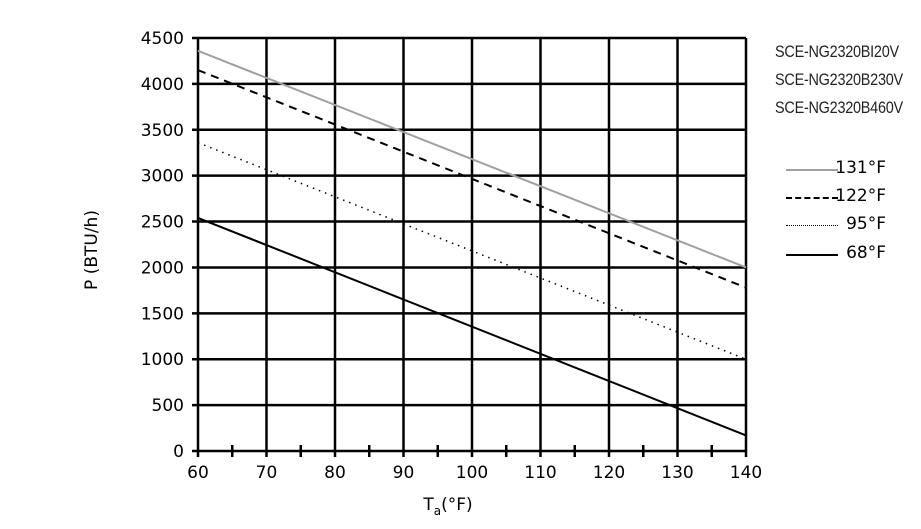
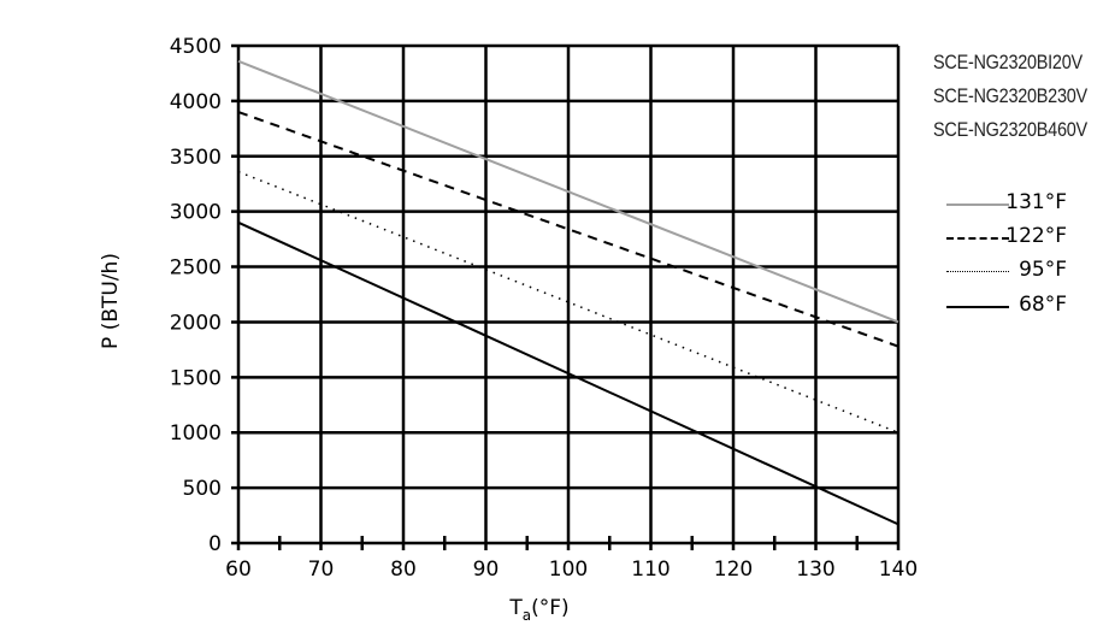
122°F/60: 4200 -> 3900
68°F/60: 2500 -> 2900
